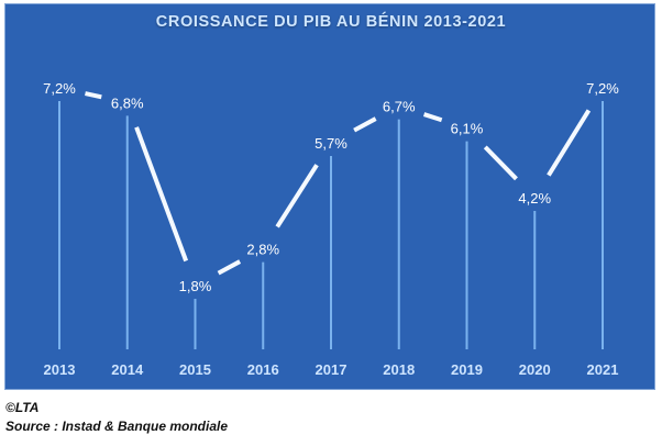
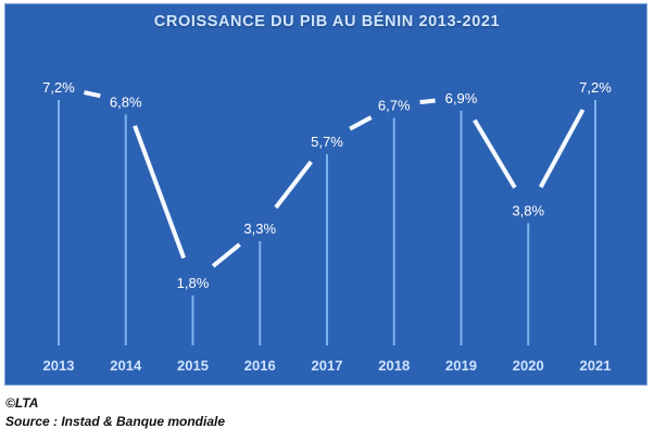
2016: 2,8% -> 3,3%
2019: 6,1% -> 6,9%
2020: 4,2% -> 3,8%
